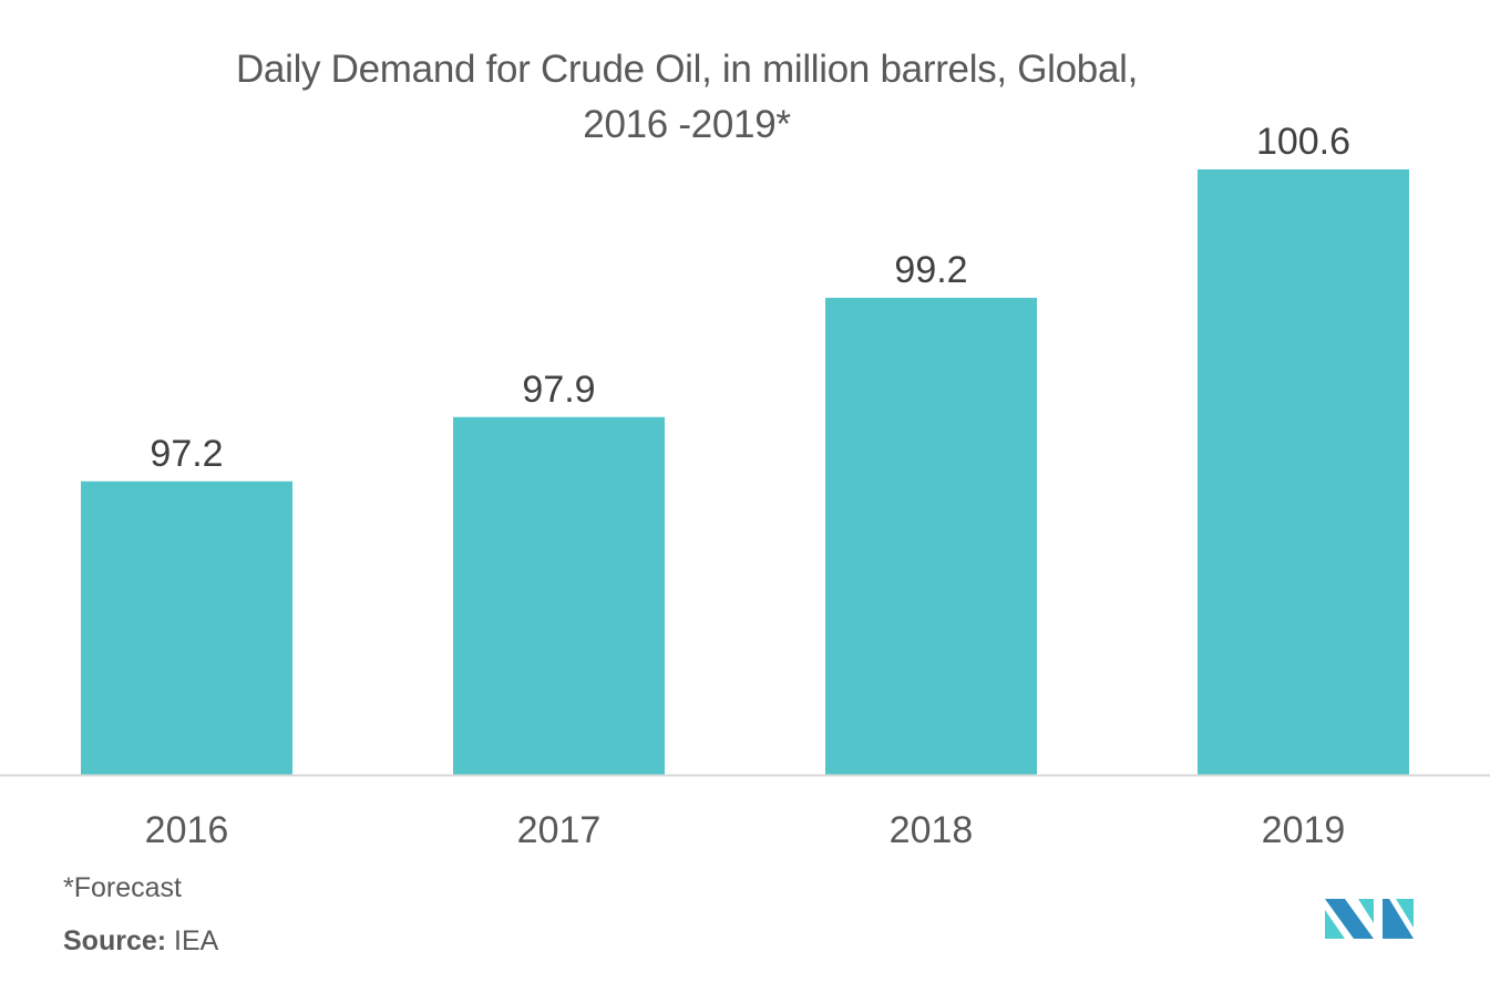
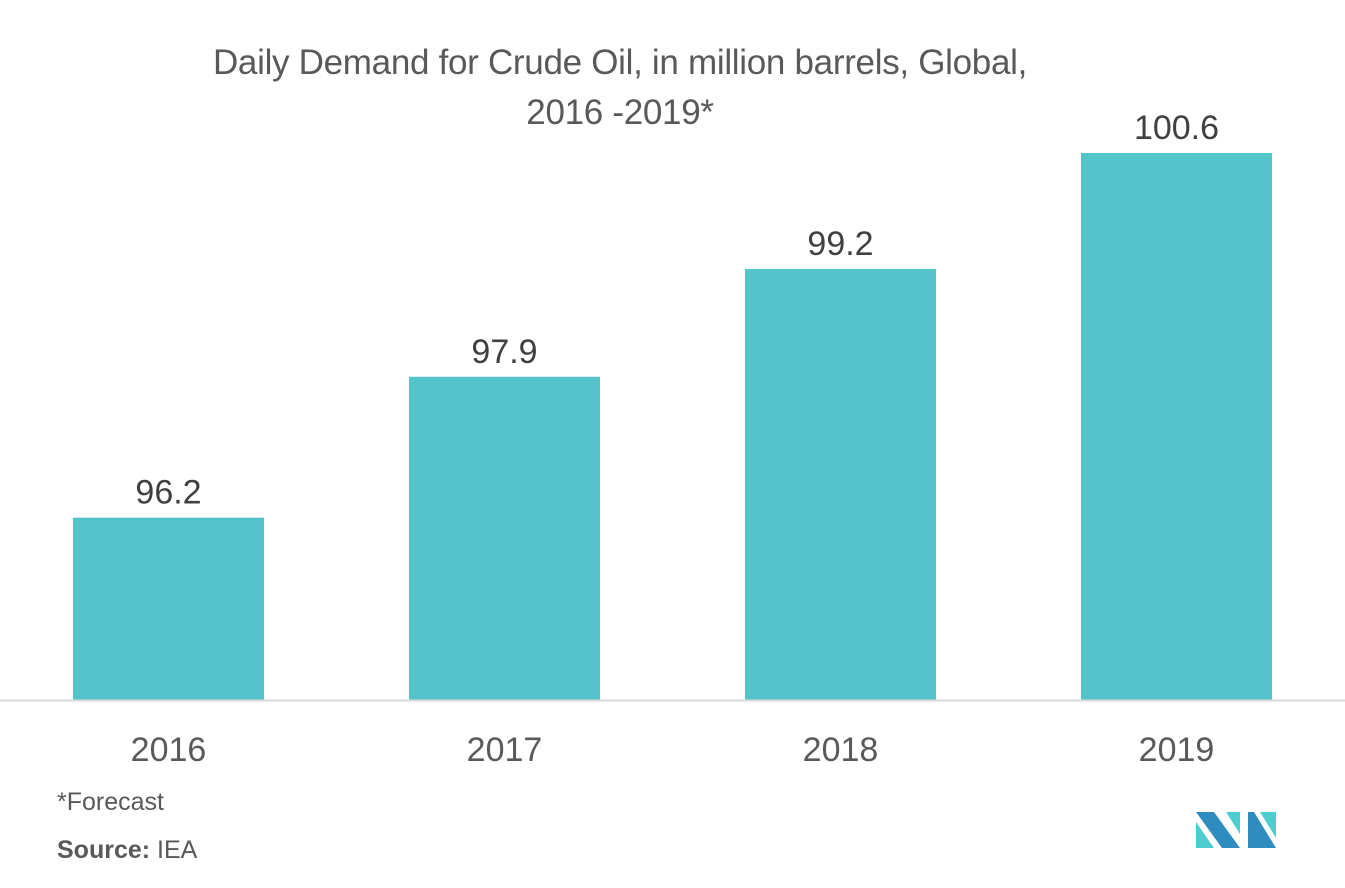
2016: 97.2 -> 96.2
